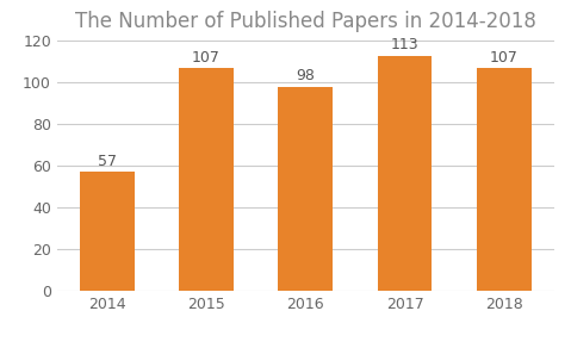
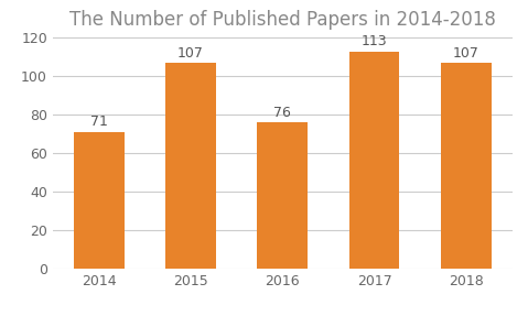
2014: 57 -> 71
2016: 98 -> 76
